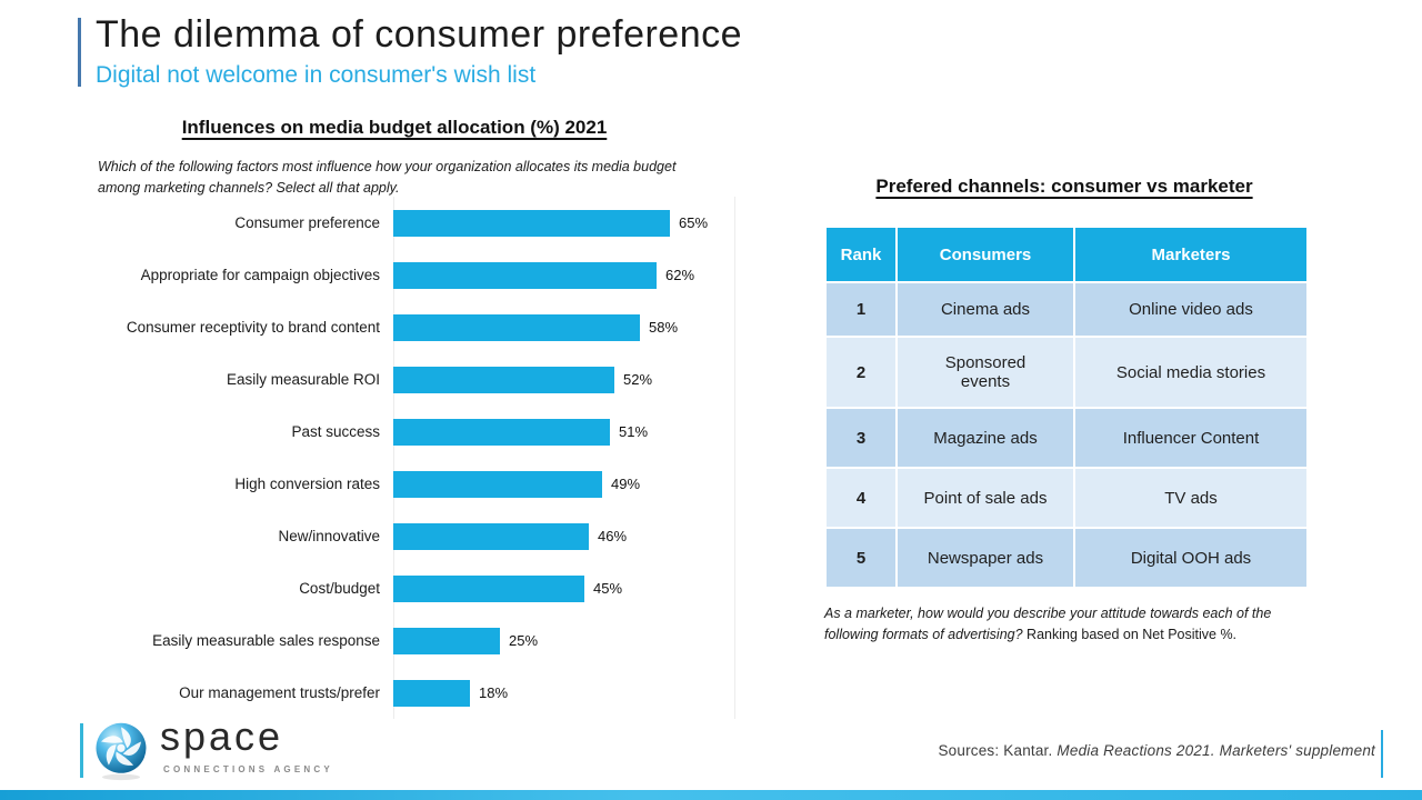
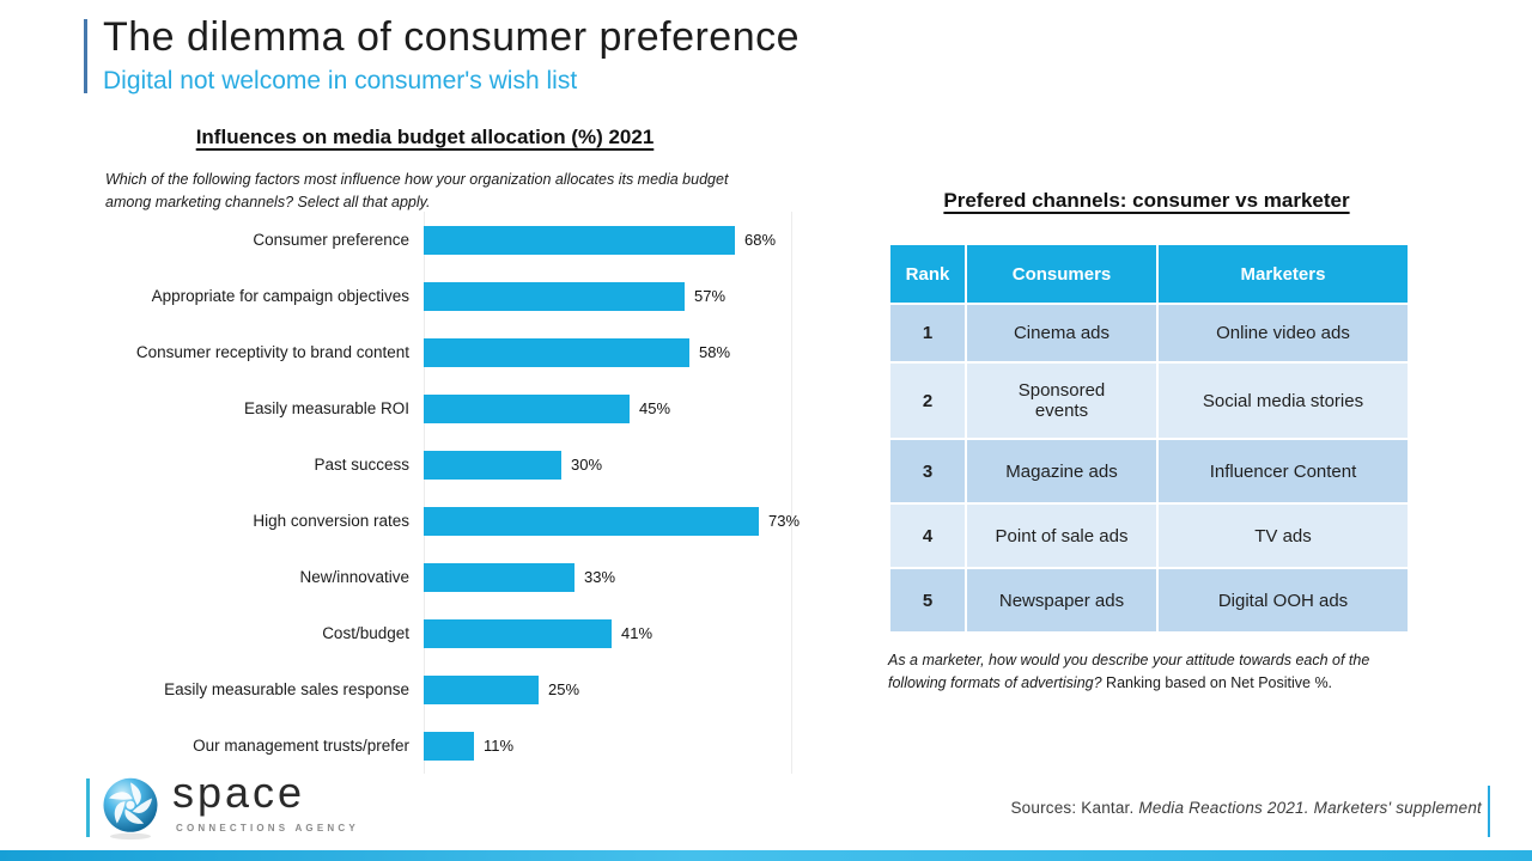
Influences on media budget allocation (%) 2021/Consumer preference: 65% -> 68%
Influences on media budget allocation (%) 2021/Appropriate for campaign objectives: 62% -> 57%
Influences on media budget allocation (%) 2021/Easily measurable ROI: 52% -> 45%
Influences on media budget allocation (%) 2021/Past success: 51% -> 30%
Influences on media budget allocation (%) 2021/High conversion rates: 49% -> 73%
Influences on media budget allocation (%) 2021/New/innovative: 46% -> 33%
Influences on media budget allocation (%) 2021/Cost/budget: 45% -> 41%
Influences on media budget allocation (%) 2021/Our management trusts/prefer: 18% -> 11%
